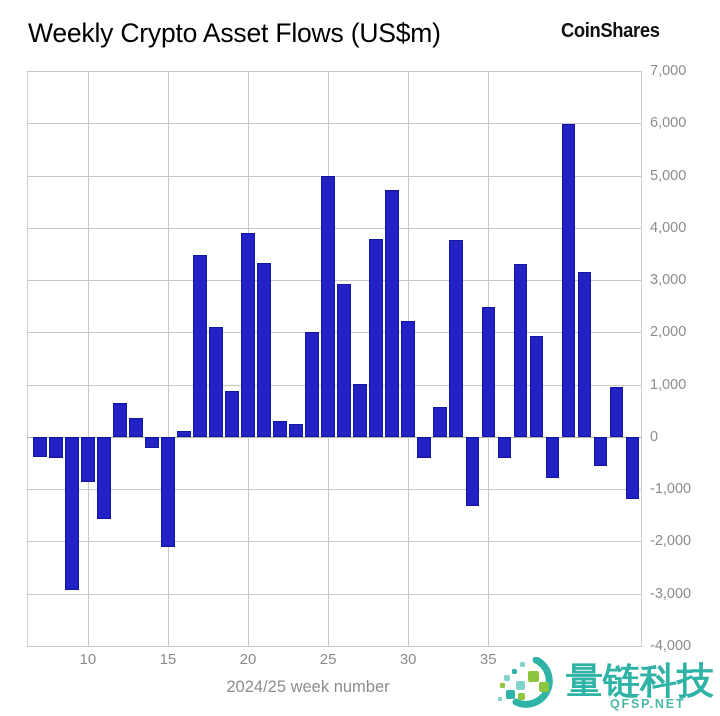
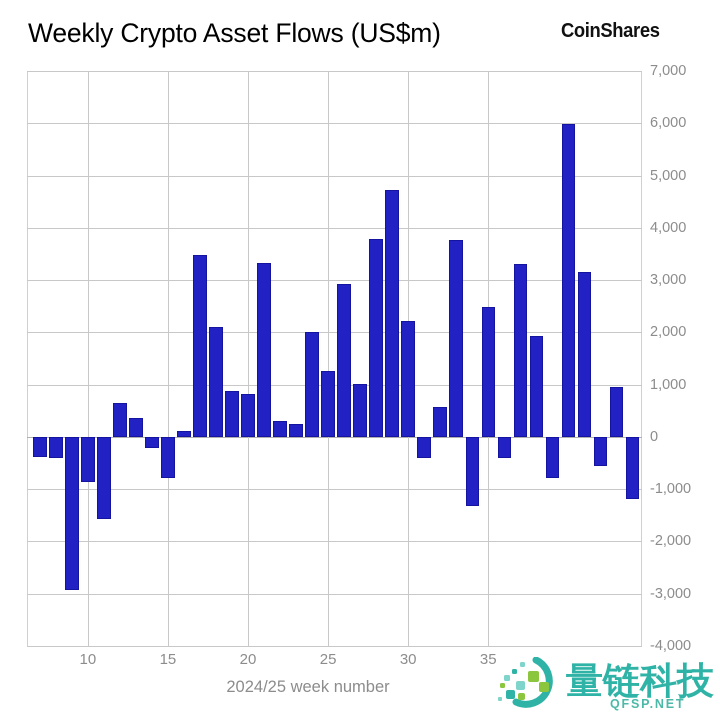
15: -2100 -> -800
20: 3900 -> 800
25: 5000 -> 1300
